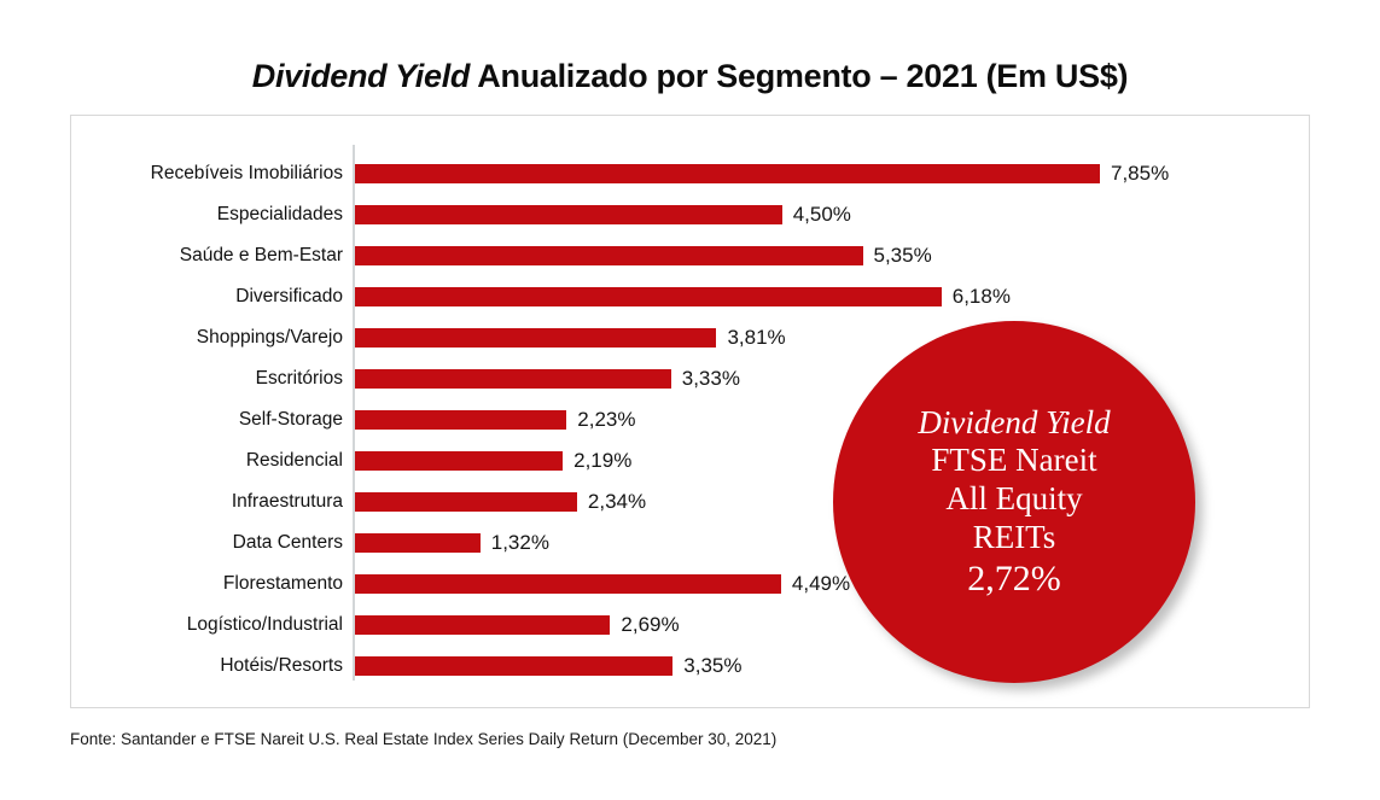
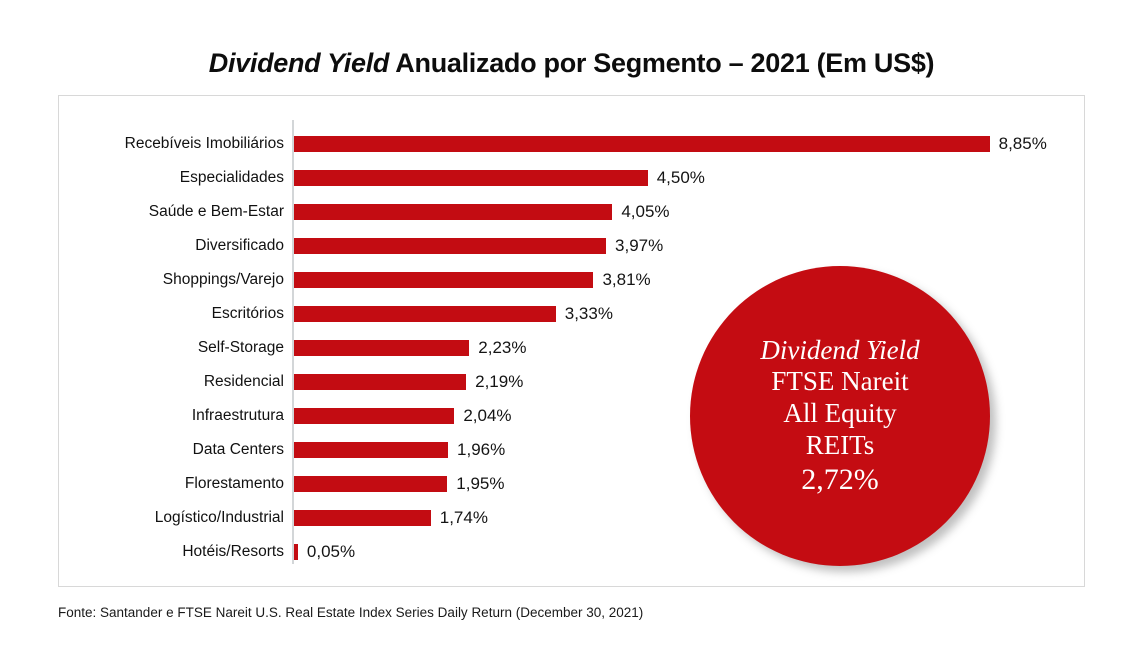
Recebíveis Imobiliários: 7,85% -> 8,85%
Saúde e Bem-Estar: 5,35% -> 4,05%
Diversificado: 6,18% -> 3,97%
Infraestrutura: 2,34% -> 2,04%
Data Centers: 1,32% -> 1,96%
Florestamento: 4,49% -> 1,95%
Logístico/Industrial: 2,69% -> 1,74%
Hotéis/Resorts: 3,35% -> 0,05%
